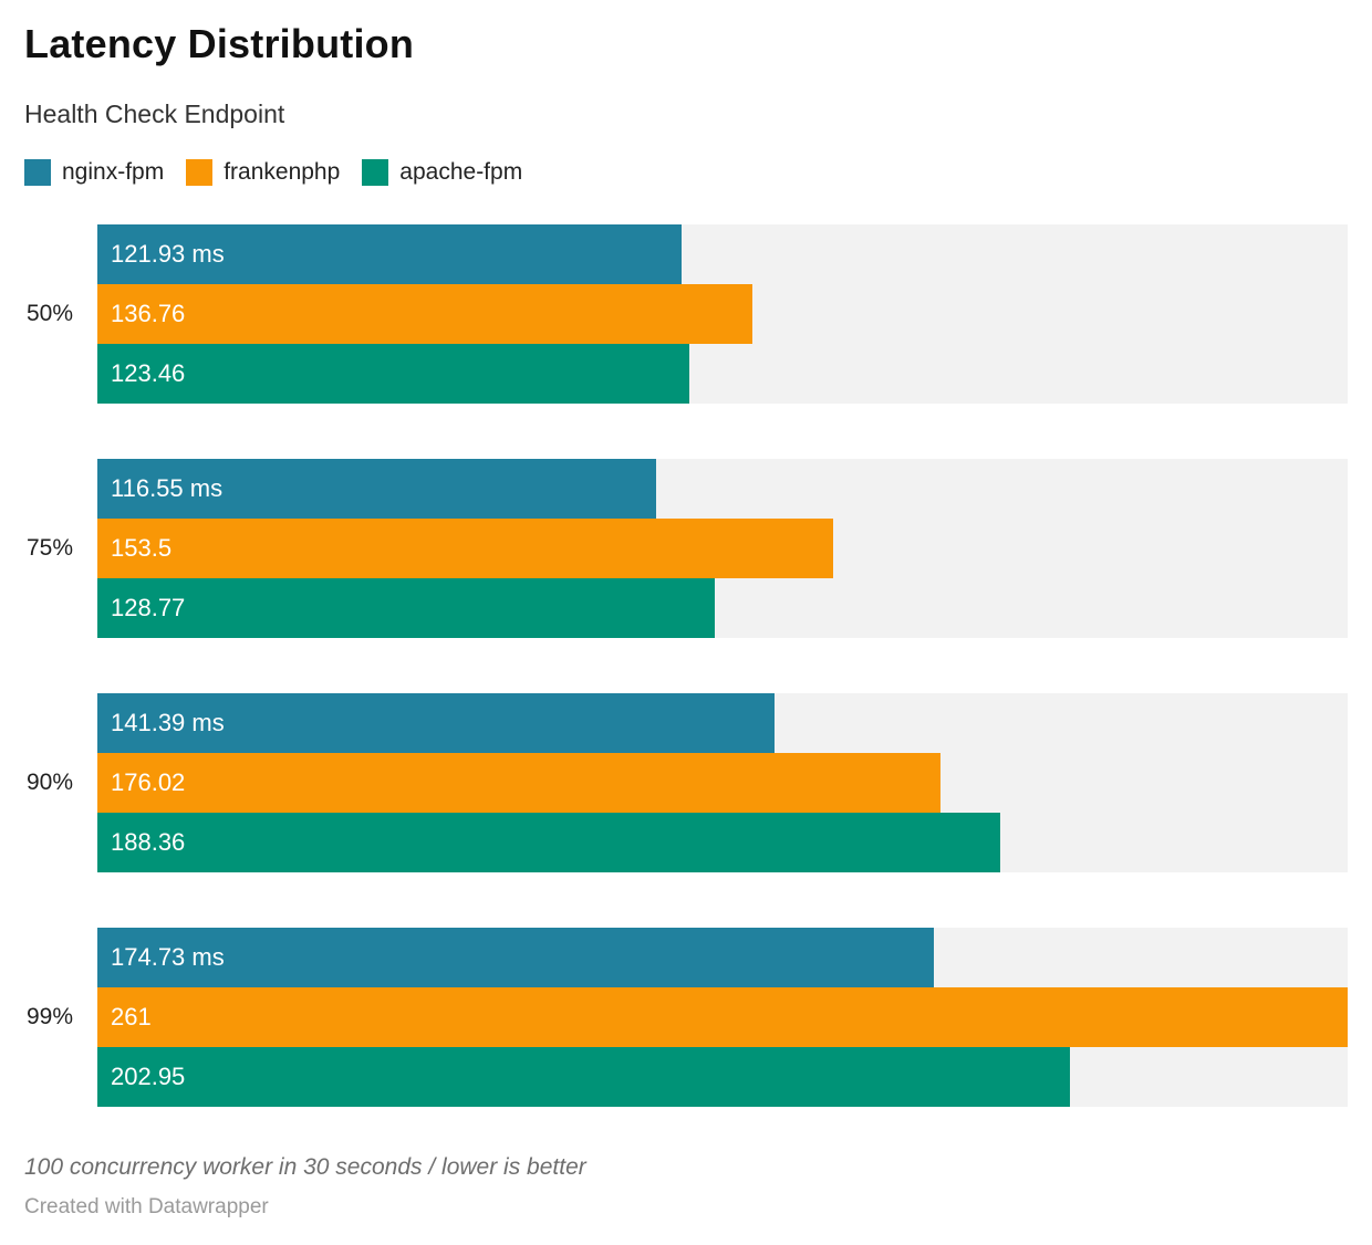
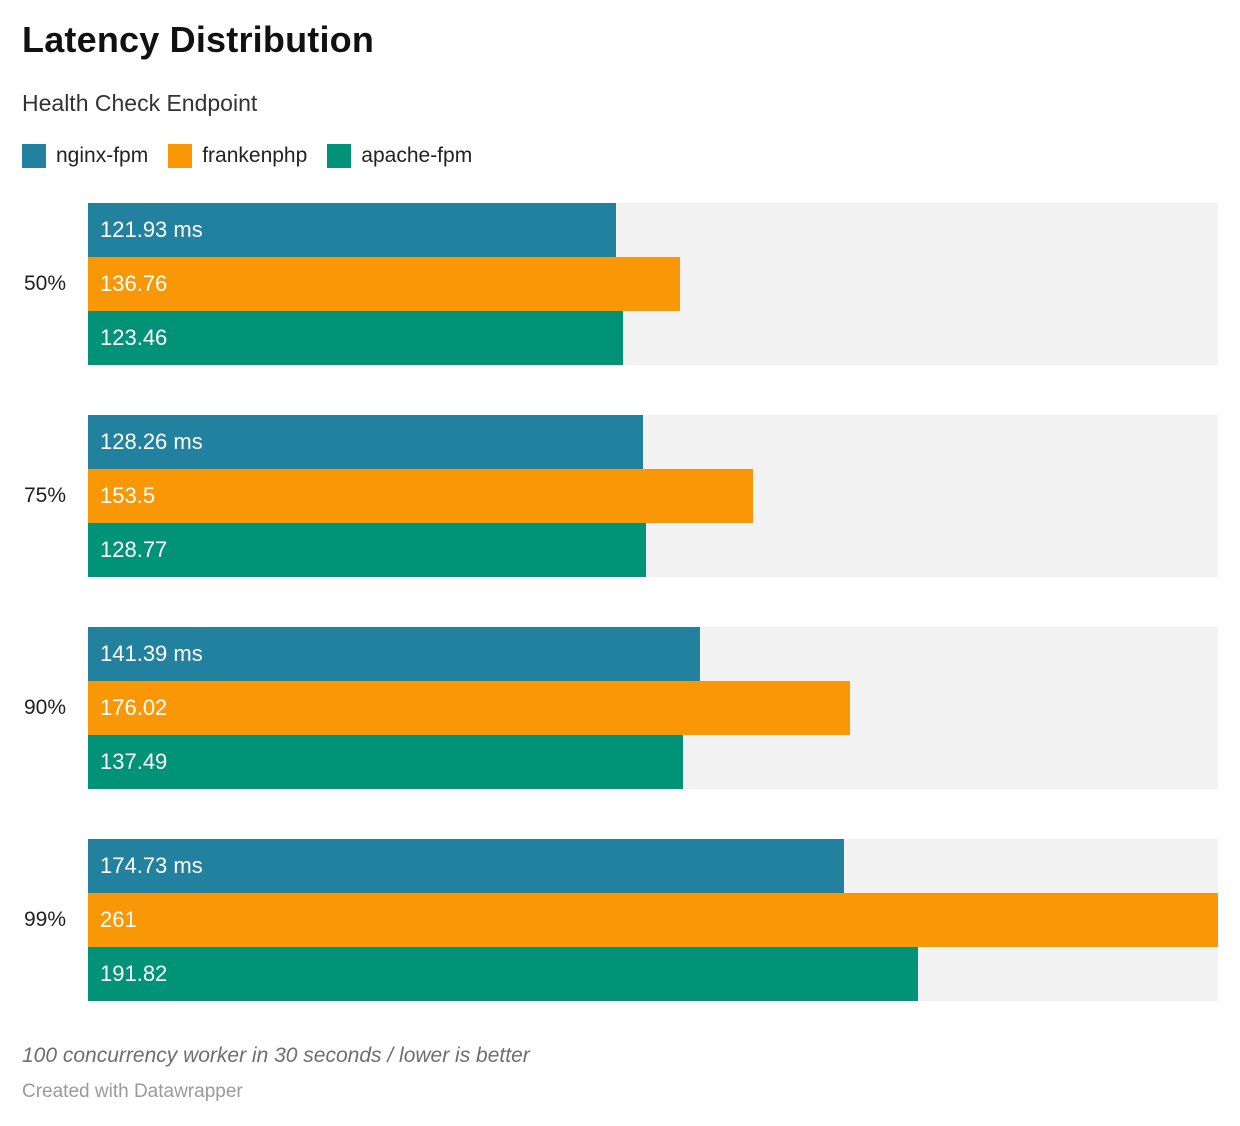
nginx-fpm/75%: 116.55 -> 128.26
apache-fpm/90%: 188.36 -> 137.49
apache-fpm/99%: 202.95 -> 191.82
